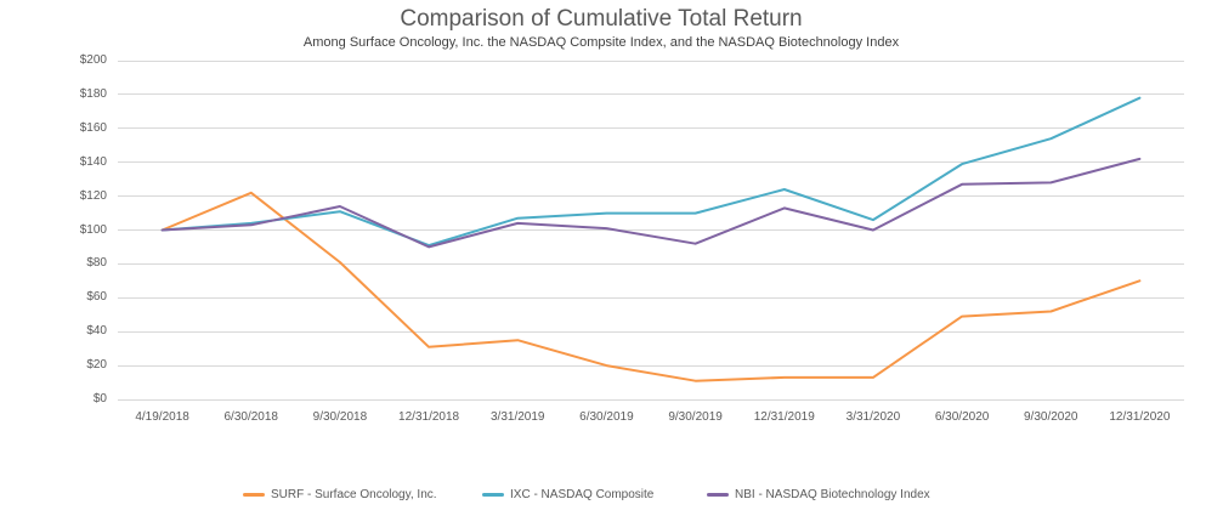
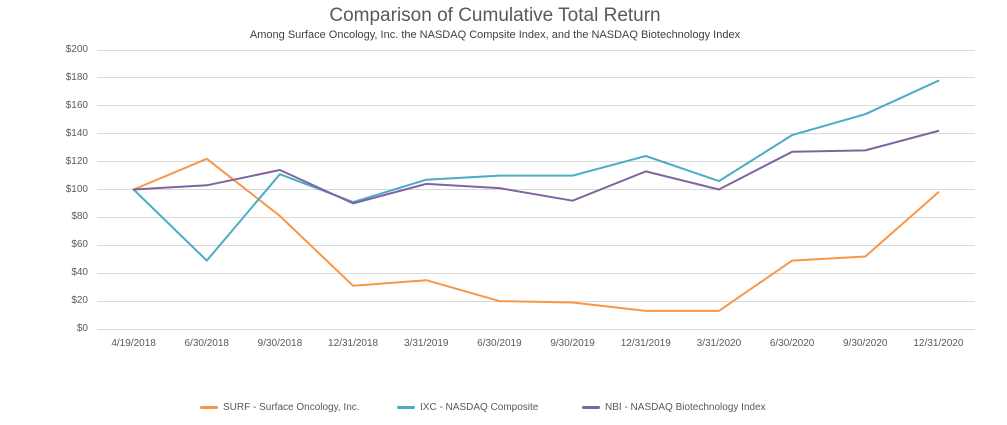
IXC - NASDAQ Composite/6/30/2018: $104 -> $49
SURF - Surface Oncology, Inc./9/30/2019: $11 -> $19
SURF - Surface Oncology, Inc./12/31/2020: $70 -> $98
